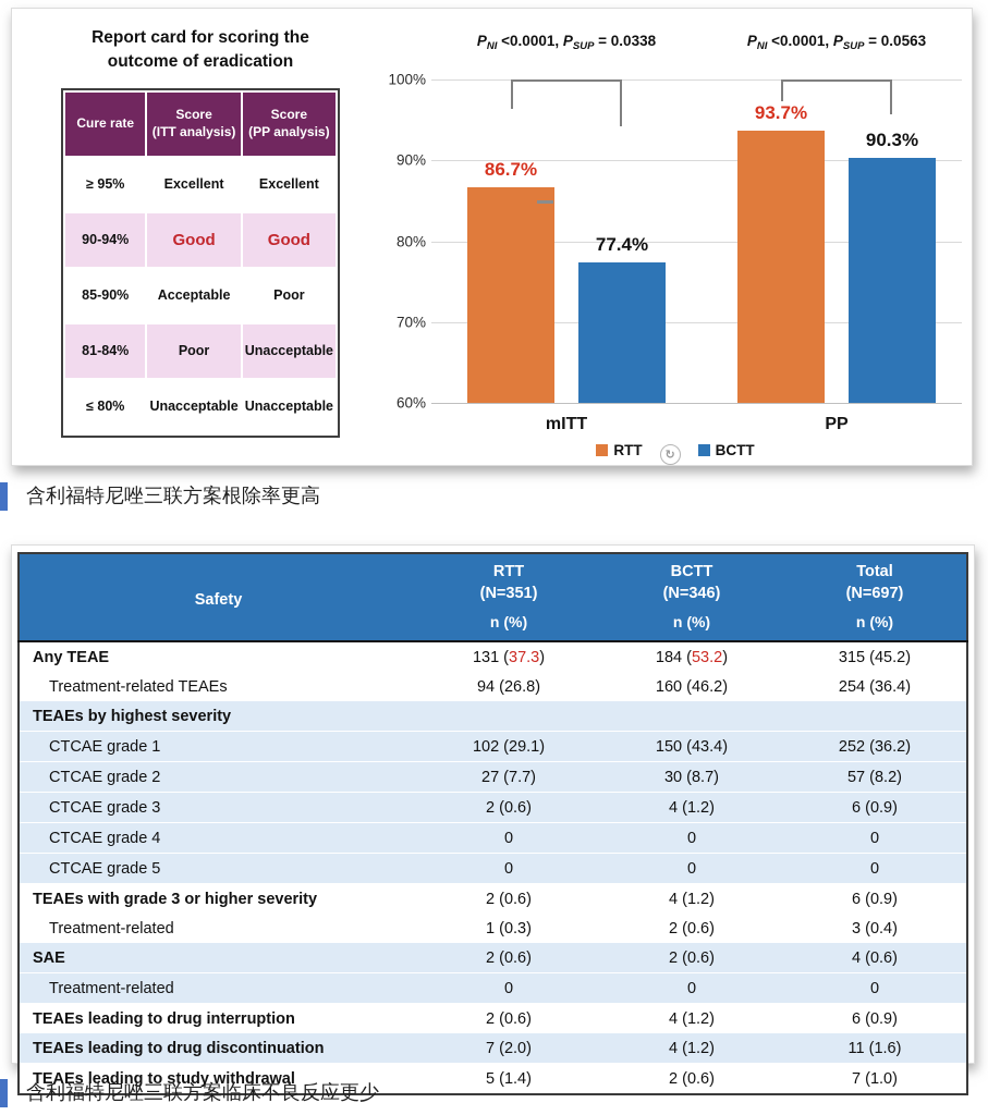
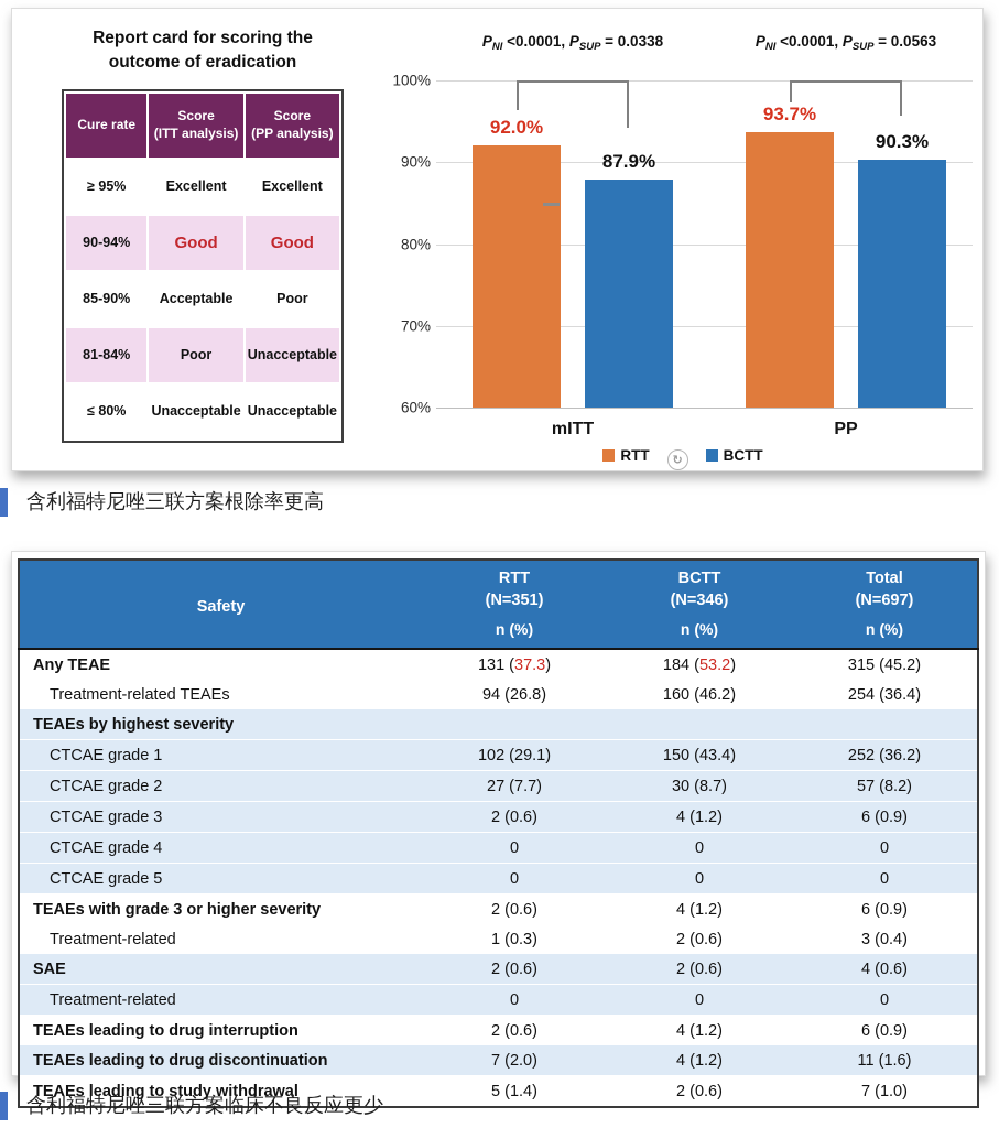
RTT/mITT: 86.7% -> 92.0%
BCTT/mITT: 77.4% -> 87.9%
